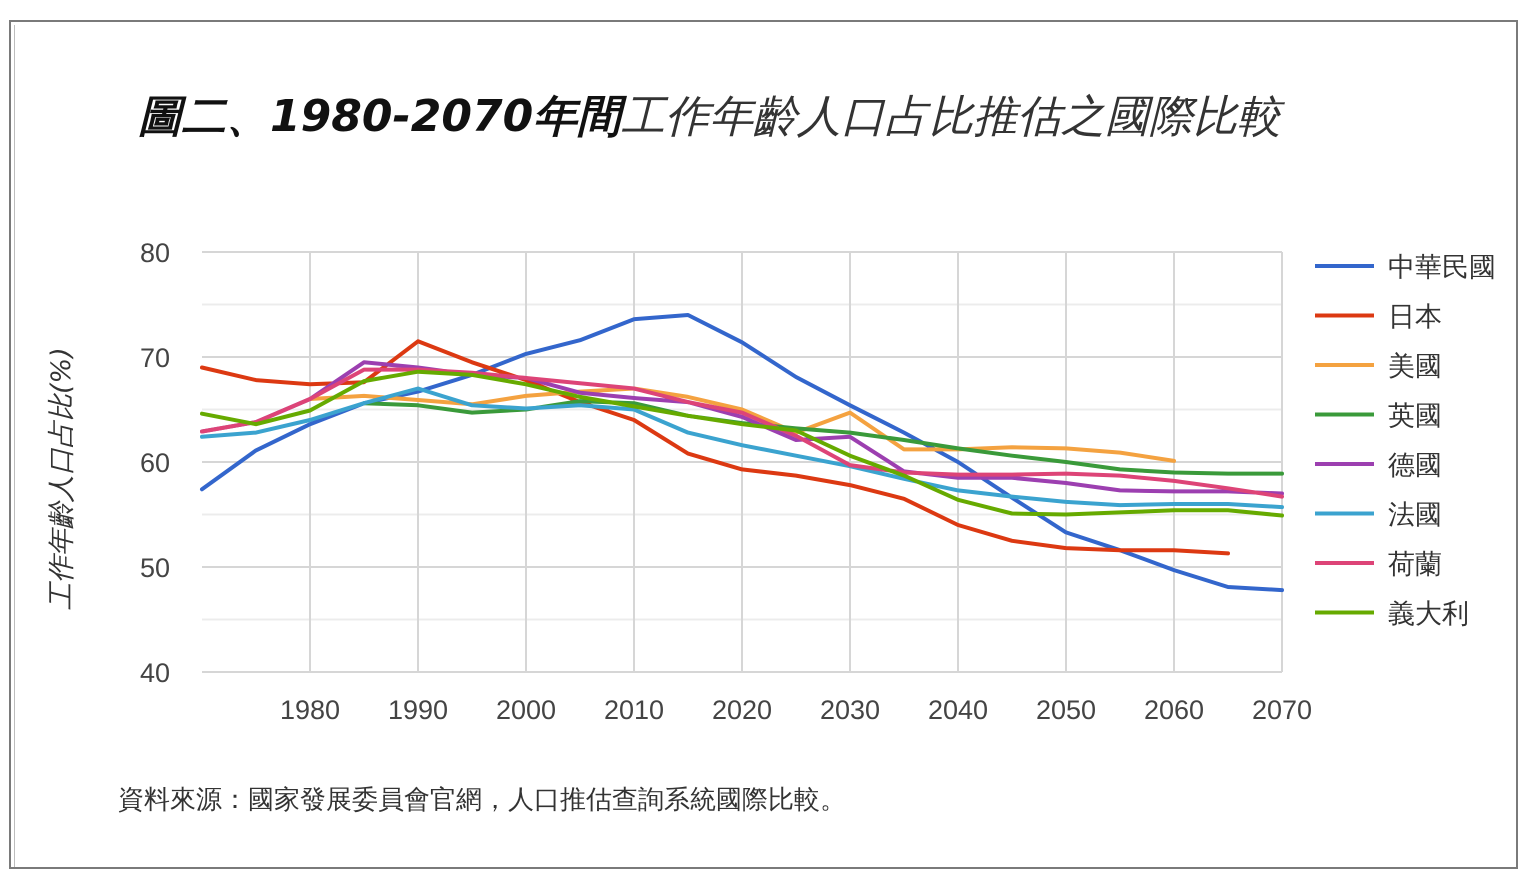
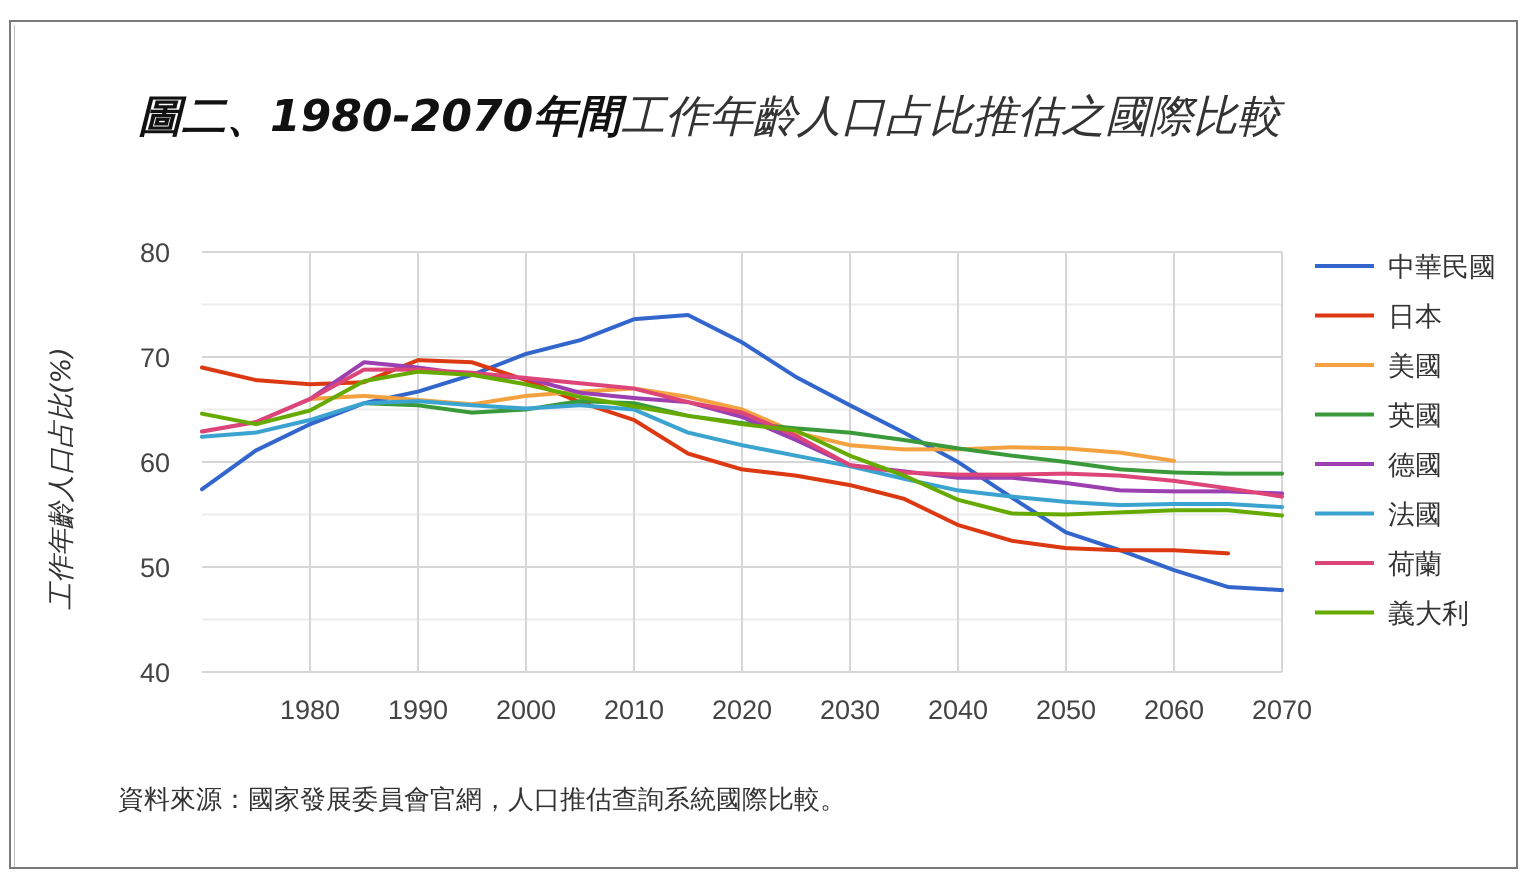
日本/1990: 71.5 -> 69.7
法國/1990: 67.0 -> 65.8
美國/2030: 64.7 -> 61.6
德國/2030: 62.4 -> 59.7
